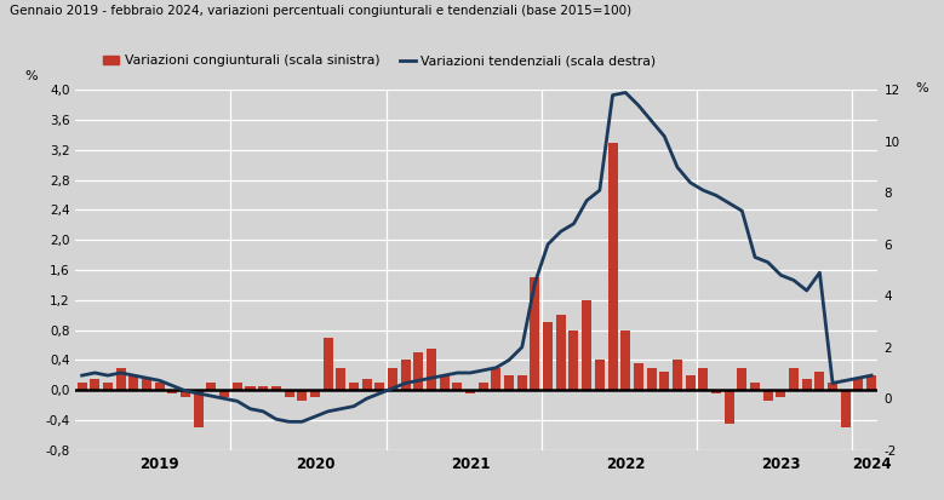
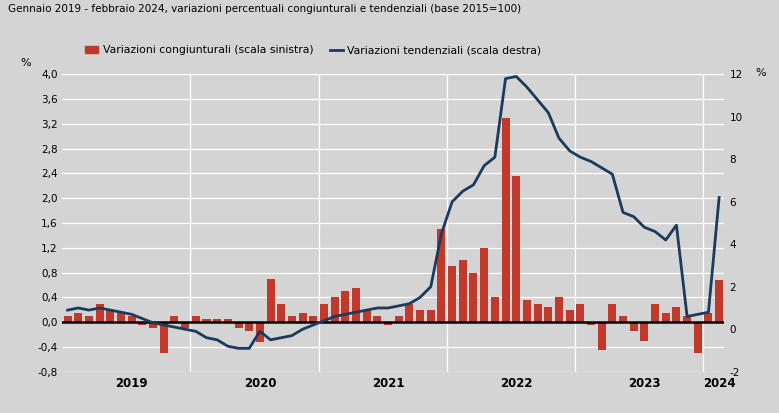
Variazioni congiunturali (scala sinistra)/2020: -0,10 -> -0,32
Variazioni tendenziali (scala destra)/2020: -0.7 -> -0.1
Variazioni congiunturali (scala sinistra)/2022: 0,80 -> 2,36
Variazioni congiunturali (scala sinistra)/2023: -0,10 -> -0,30
Variazioni congiunturali (scala sinistra)/2024: 0,20 -> 0,68
Variazioni tendenziali (scala destra)/2024: 0.9 -> 6.2
